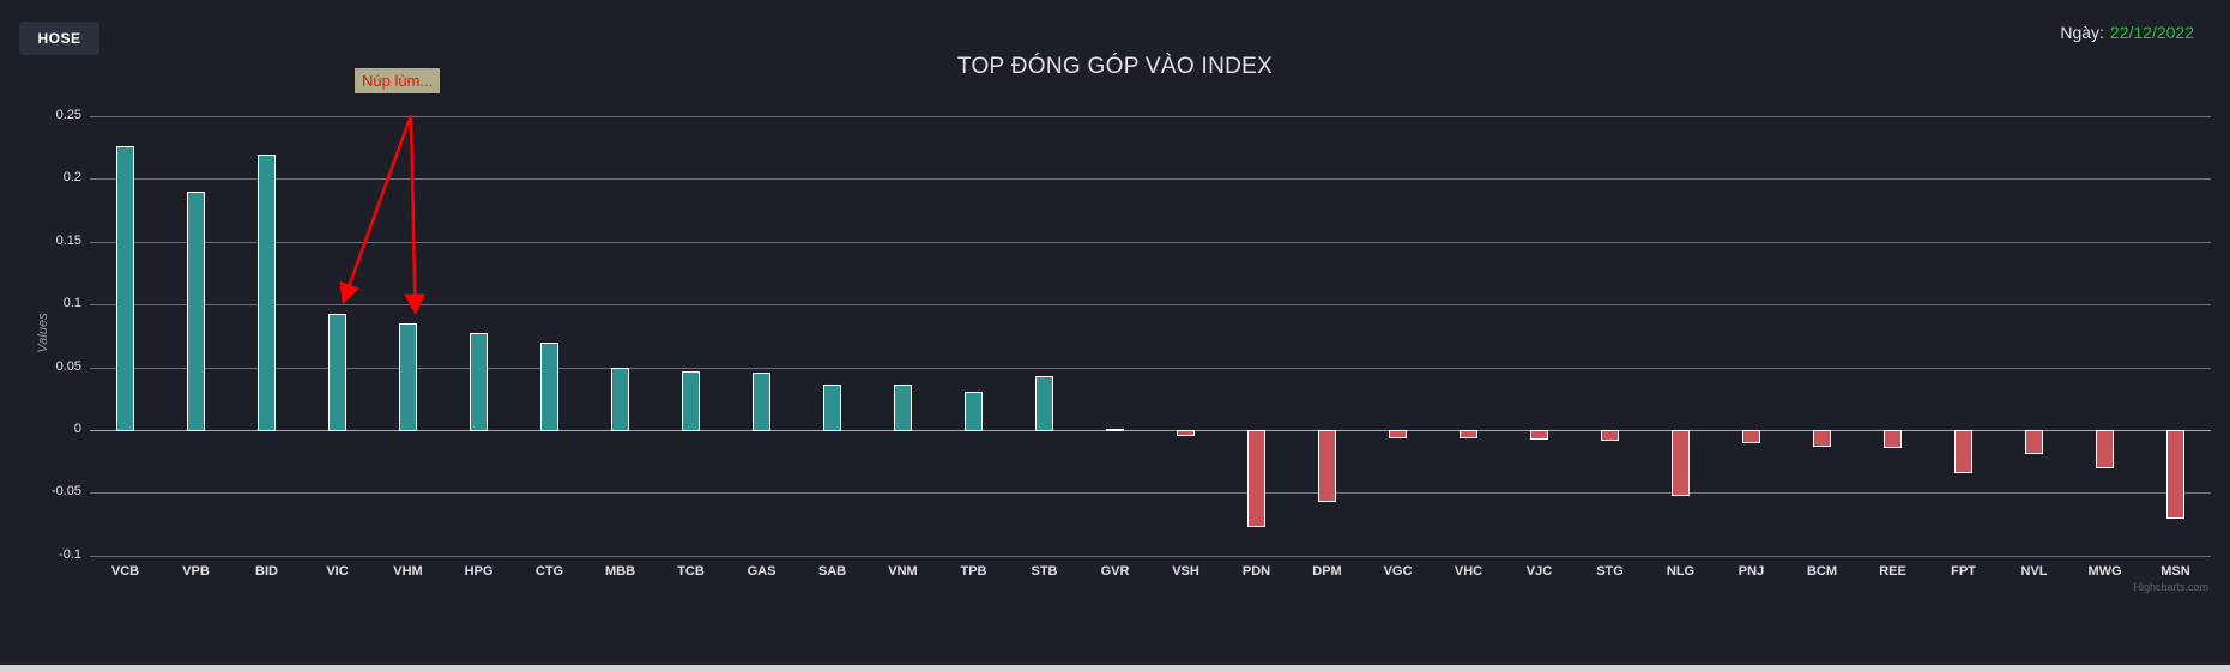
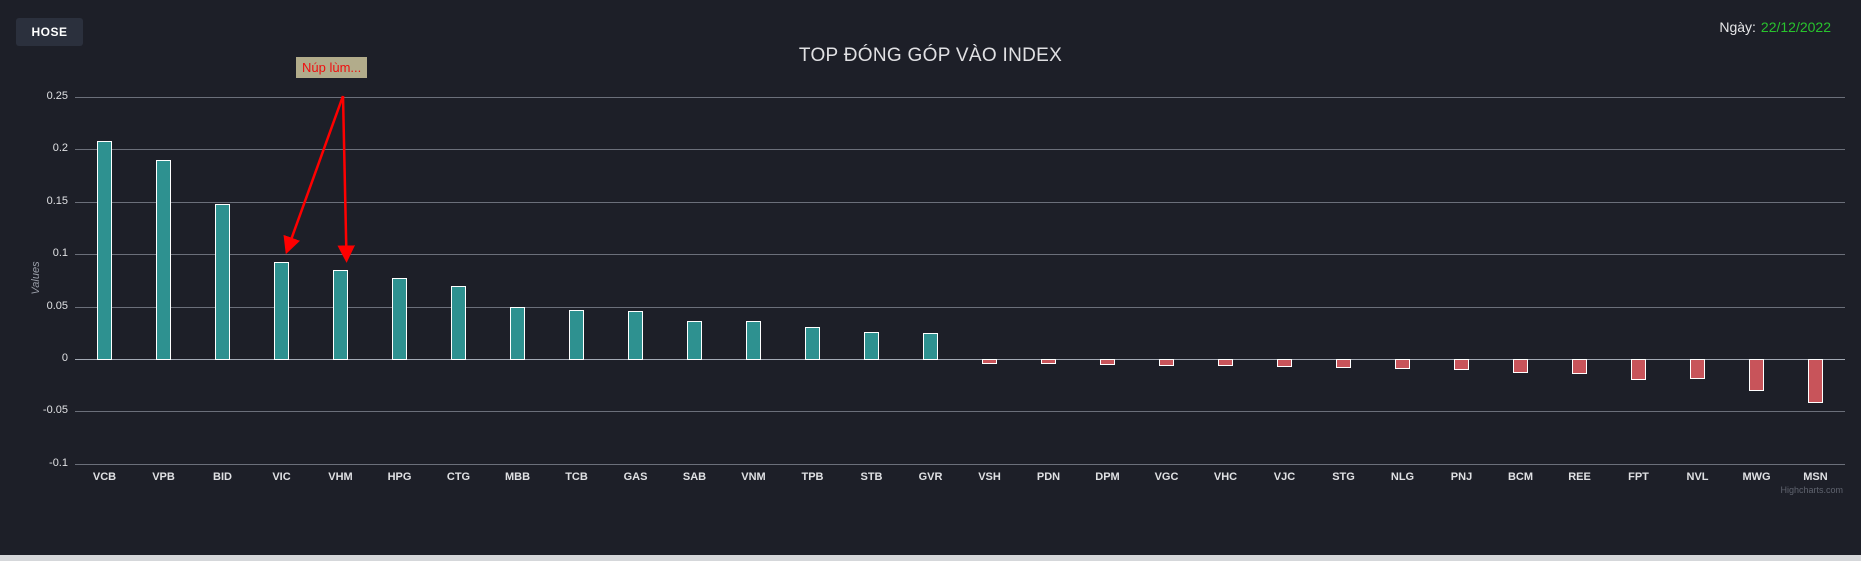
VCB: 0.226 -> 0.208
BID: 0.219 -> 0.148
STB: 0.043 -> 0.026
GVR: 0.001 -> 0.025
PDN: -0.076 -> -0.004
DPM: -0.056 -> -0.005
NLG: -0.052 -> -0.009
FPT: -0.033 -> -0.019
MSN: -0.070 -> -0.041
